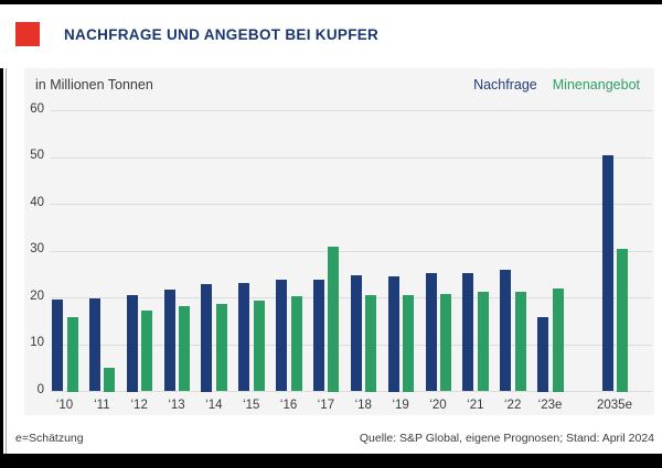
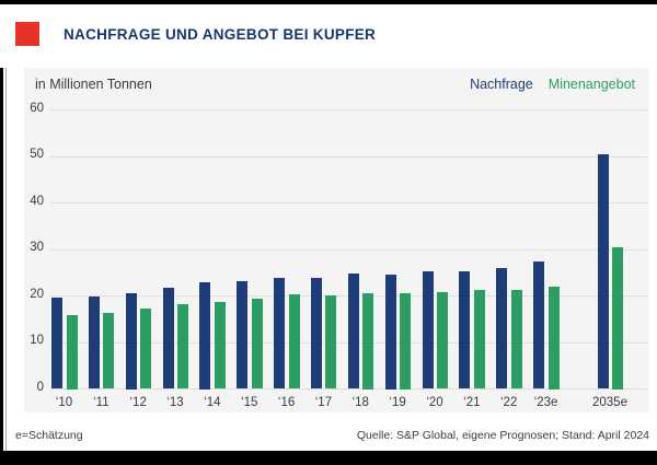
Minenangebot/‘11: 5 -> 16
Minenangebot/‘17: 31 -> 20
Nachfrage/‘23e: 16 -> 27
